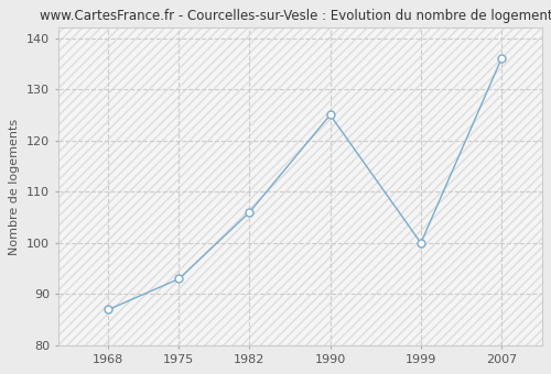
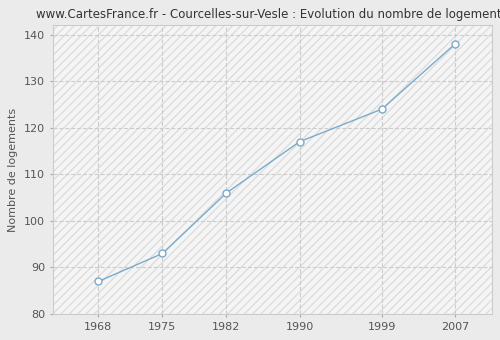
1990: 125 -> 117
1999: 100 -> 124
2007: 136 -> 138
